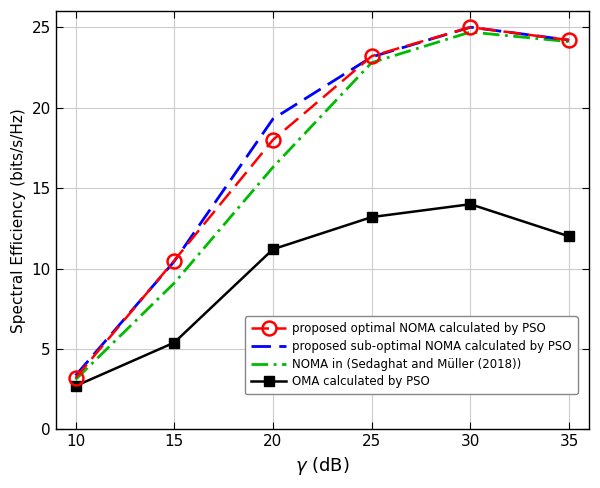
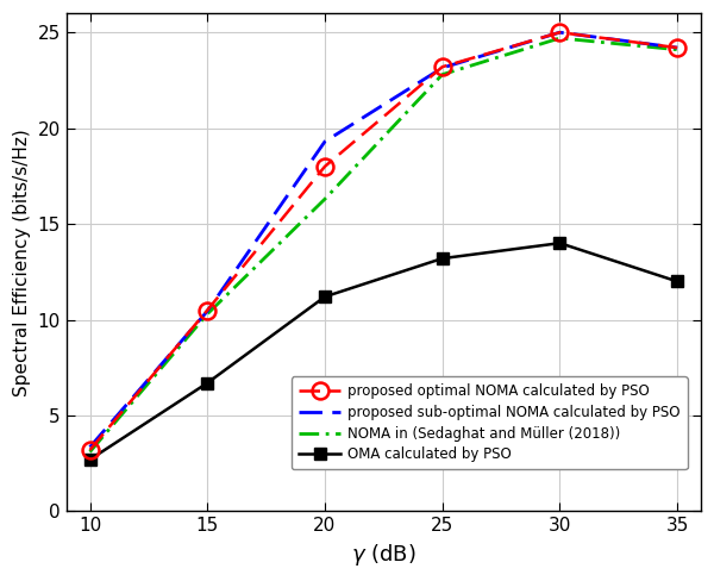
NOMA in (Sedaghat and Müller (2018))/15: 9.1 -> 10.3
OMA calculated by PSO/15: 5.4 -> 6.7
